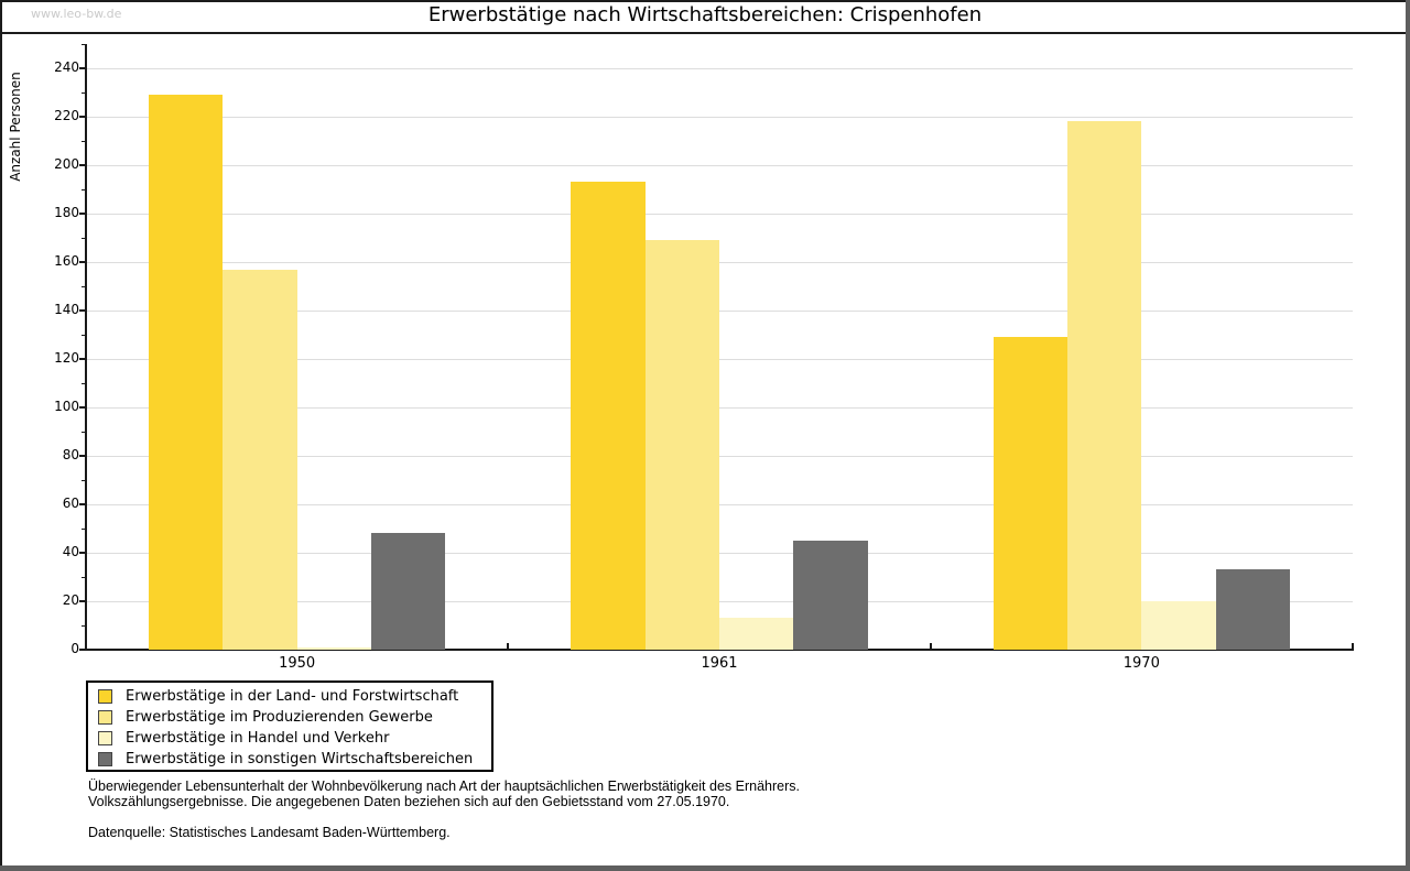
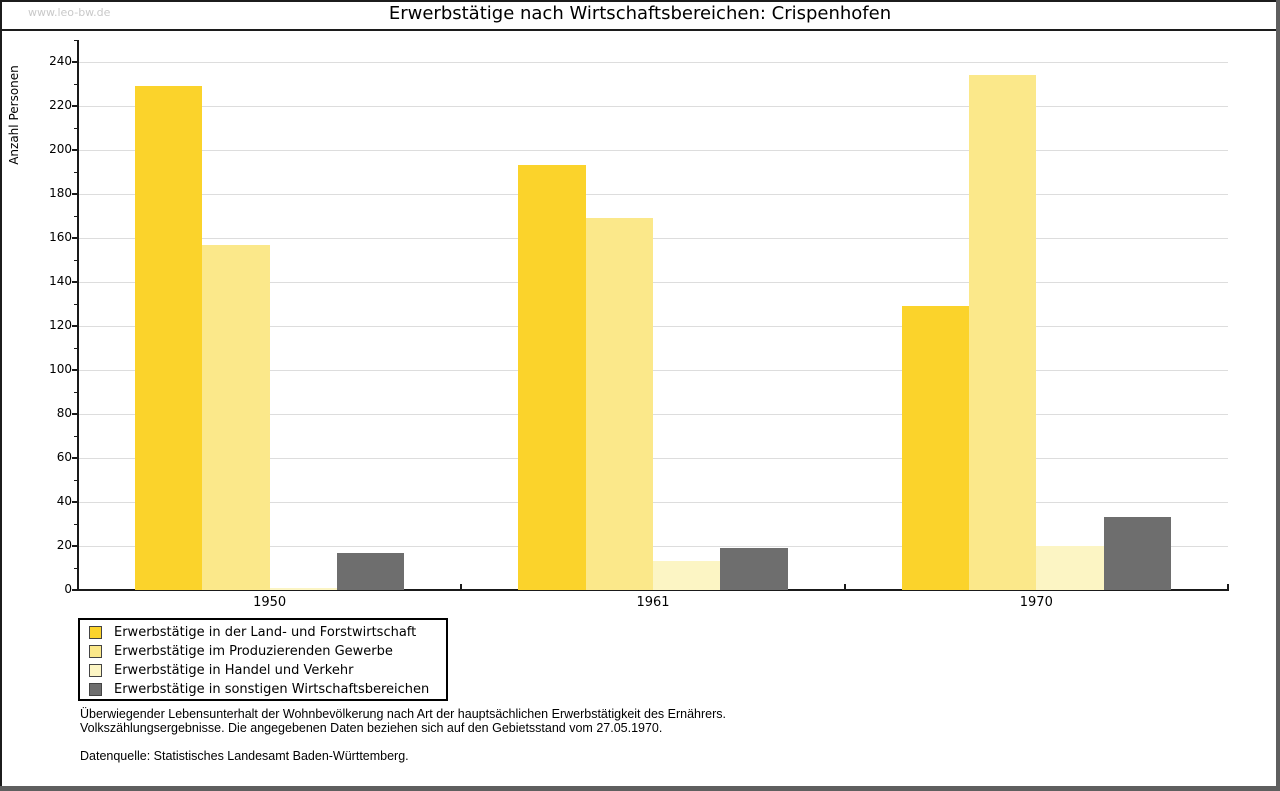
Erwerbstätige in sonstigen Wirtschaftsbereichen/1950: 48 -> 17
Erwerbstätige in sonstigen Wirtschaftsbereichen/1961: 45 -> 19
Erwerbstätige im Produzierenden Gewerbe/1970: 218 -> 234
